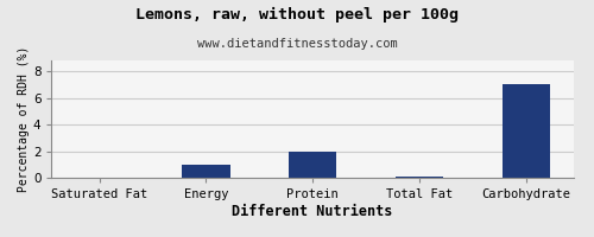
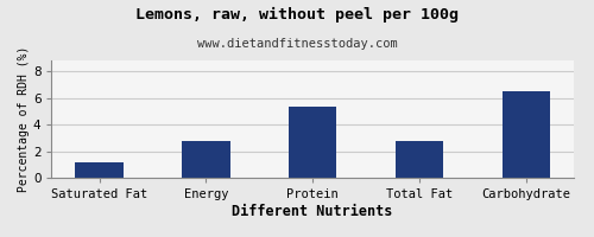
Saturated Fat: 0.0 -> 1.2
Energy: 1.0 -> 2.8
Protein: 2.0 -> 5.3
Total Fat: 0.1 -> 2.8
Carbohydrate: 7.0 -> 6.5
